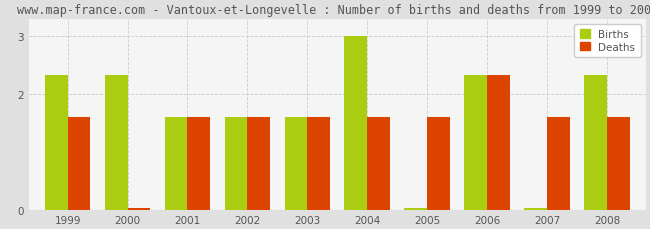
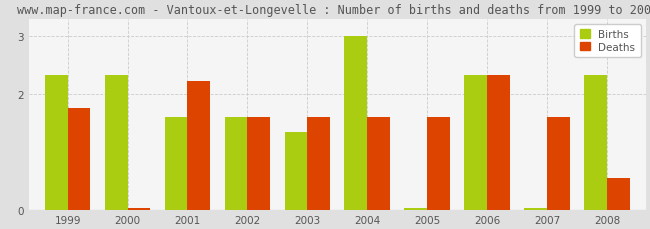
Deaths/1999: 1.60 -> 1.76
Deaths/2001: 1.60 -> 2.22
Births/2003: 1.60 -> 1.34
Deaths/2008: 1.60 -> 0.56
